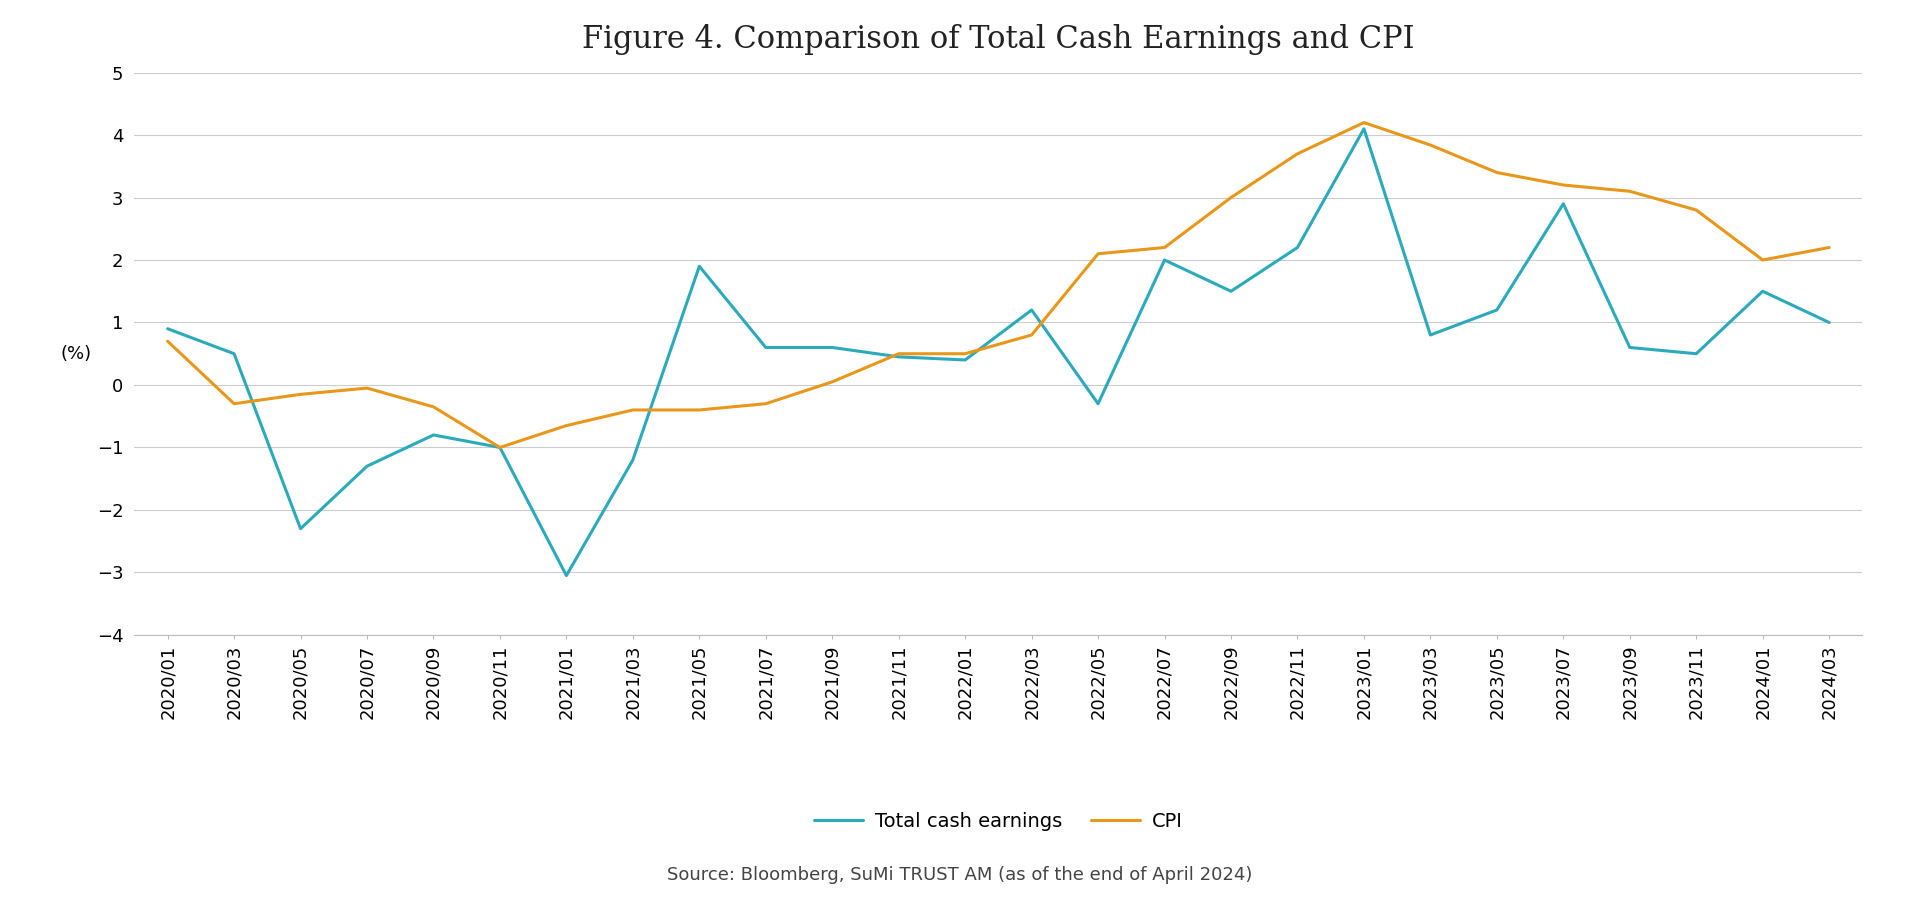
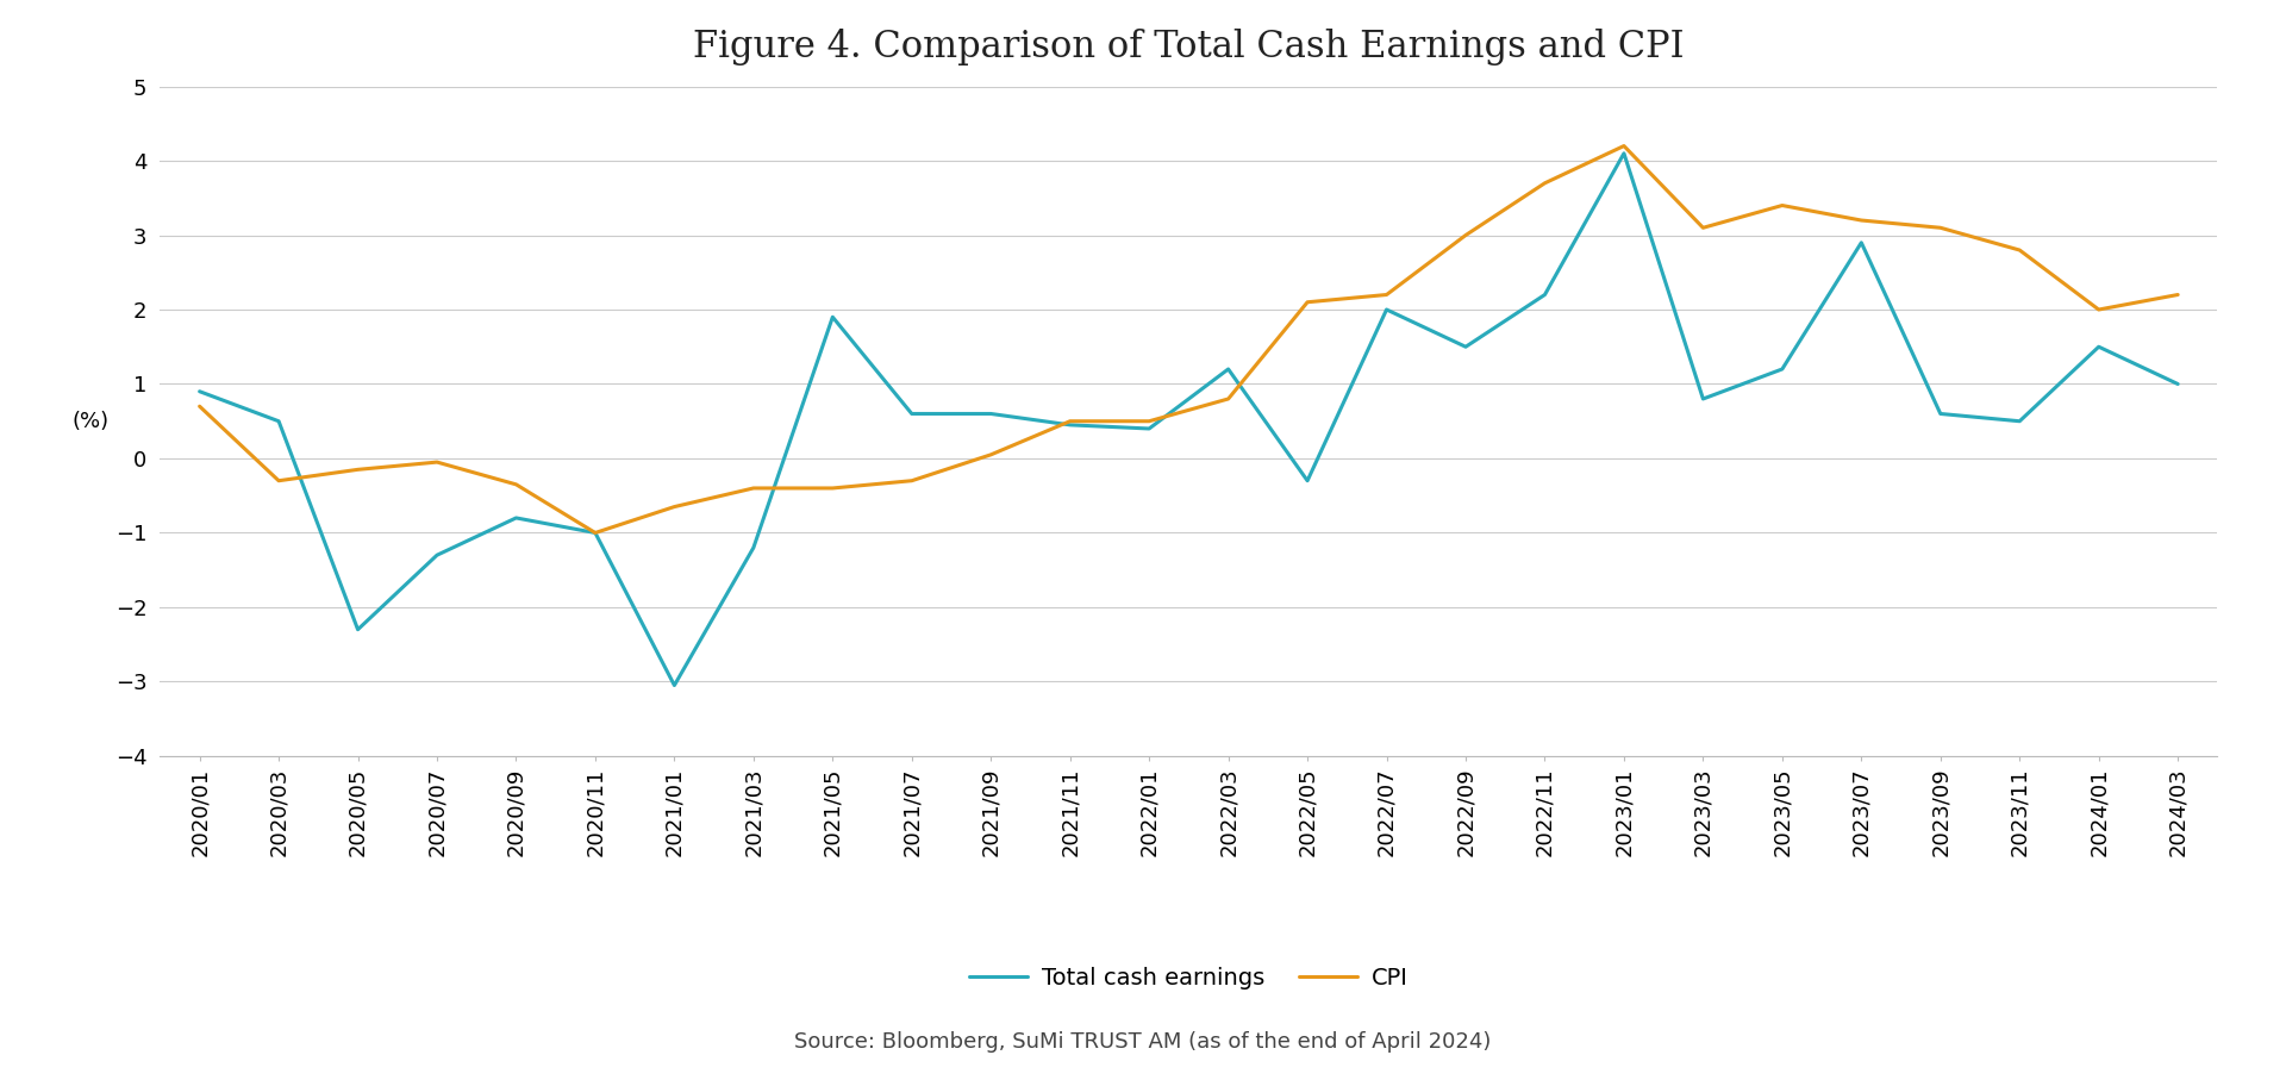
CPI/2023/03: 3.84 -> 3.10
